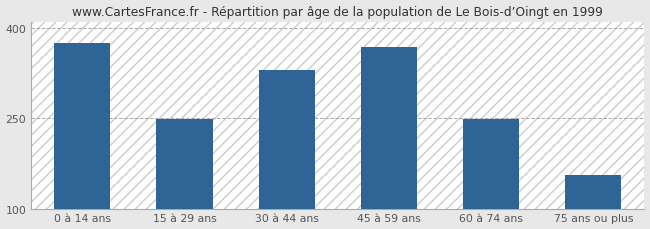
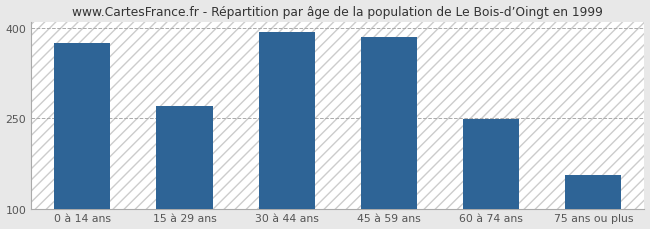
15 à 29 ans: 248 -> 270
30 à 44 ans: 330 -> 392
45 à 59 ans: 368 -> 385
